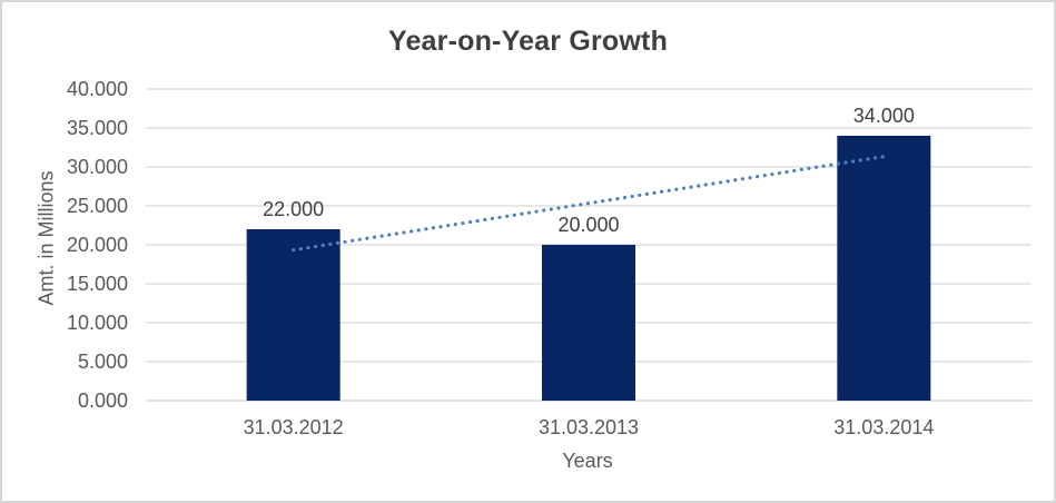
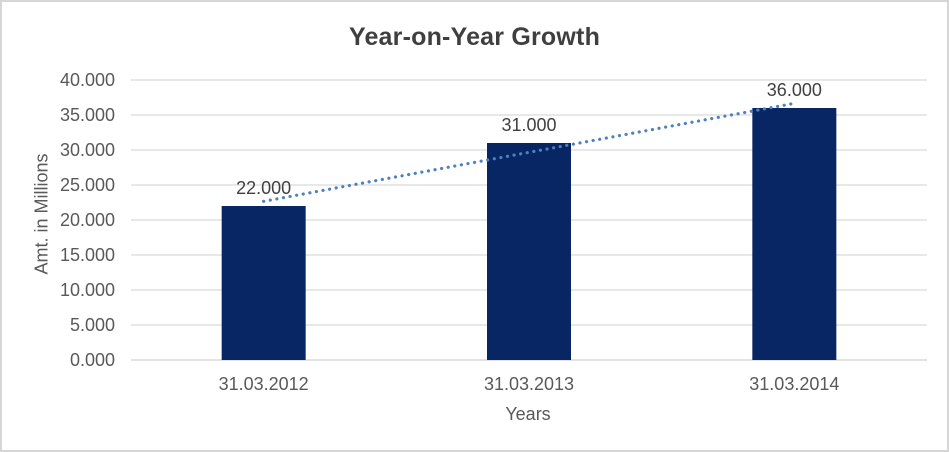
31.03.2013: 20.000 -> 31.000
31.03.2014: 34.000 -> 36.000
